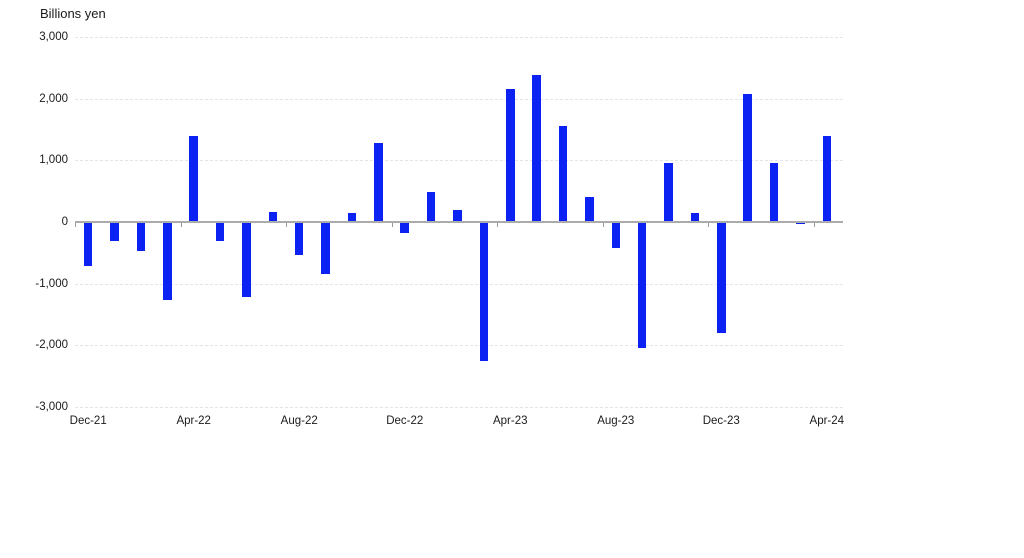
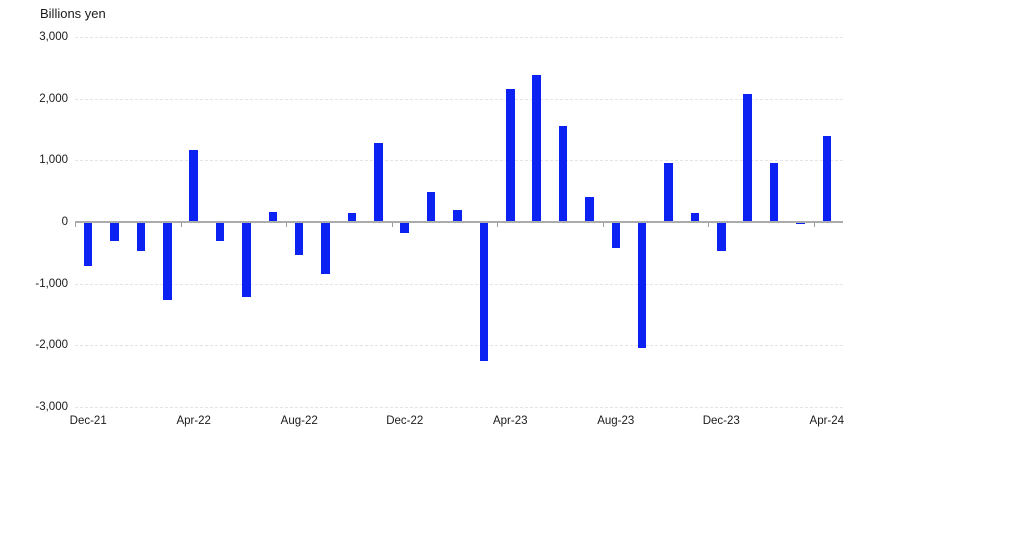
Apr-22: 1400 -> 1200
Dec-23: -1800 -> -500
